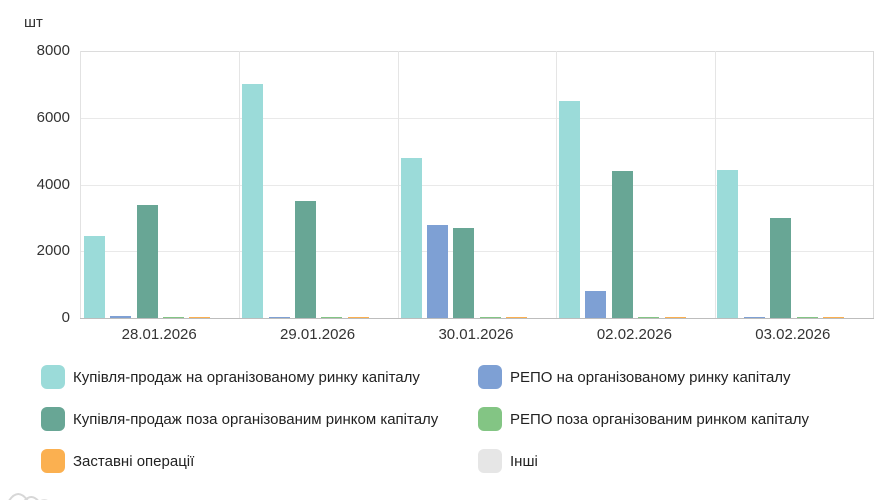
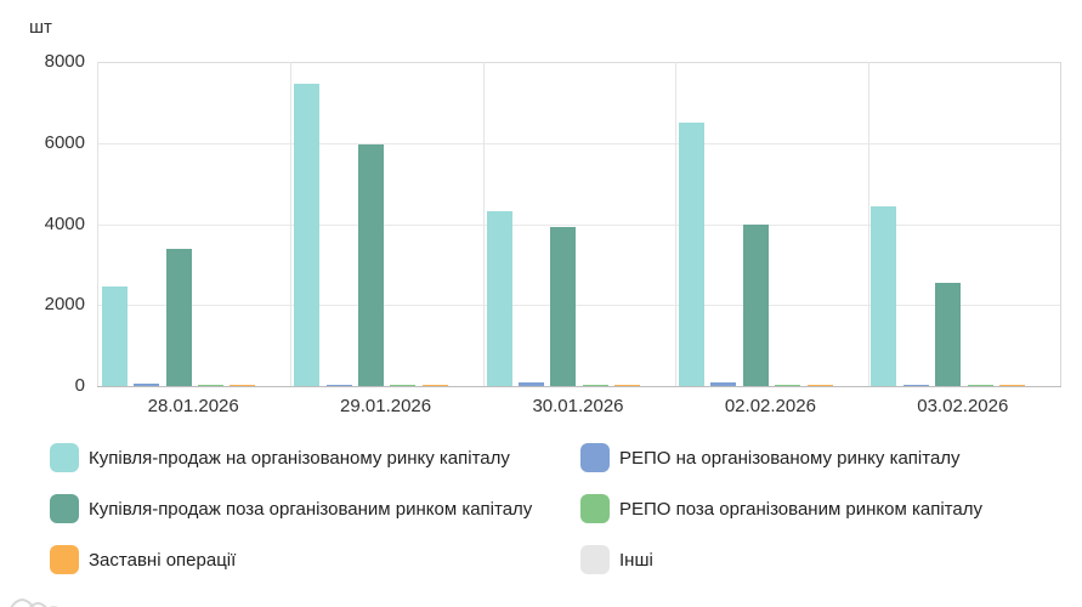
Купівля-продаж на організованому ринку капіталу/29.01.2026: 7000 -> 7400
Купівля-продаж поза організованим ринком капіталу/29.01.2026: 3500 -> 6000
Купівля-продаж на організованому ринку капіталу/30.01.2026: 4800 -> 4300
РЕПО на організованому ринку капіталу/30.01.2026: 2800 -> 100
Купівля-продаж поза організованим ринком капіталу/30.01.2026: 2700 -> 3900
РЕПО на організованому ринку капіталу/02.02.2026: 800 -> 100
Купівля-продаж поза організованим ринком капіталу/02.02.2026: 4400 -> 4000
Купівля-продаж поза організованим ринком капіталу/03.02.2026: 3000 -> 2500
